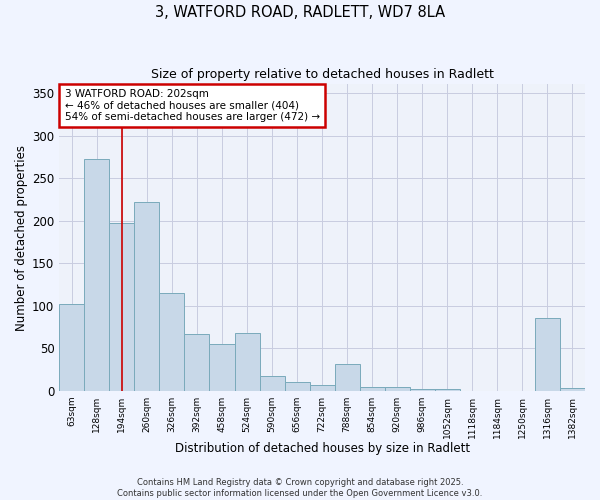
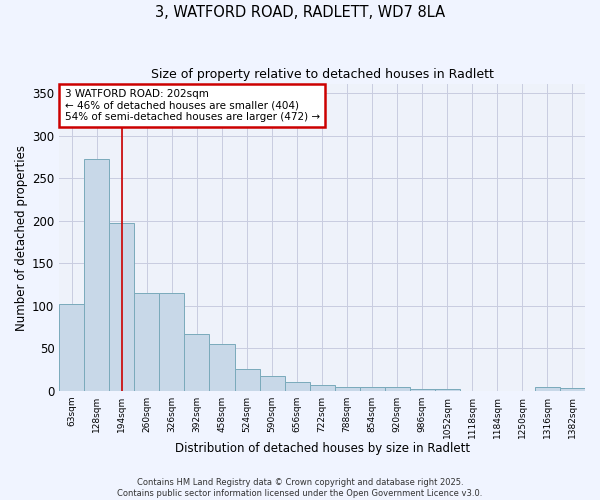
260sqm: 222 -> 115
524sqm: 68 -> 26
788sqm: 32 -> 4
1316sqm: 86 -> 4
